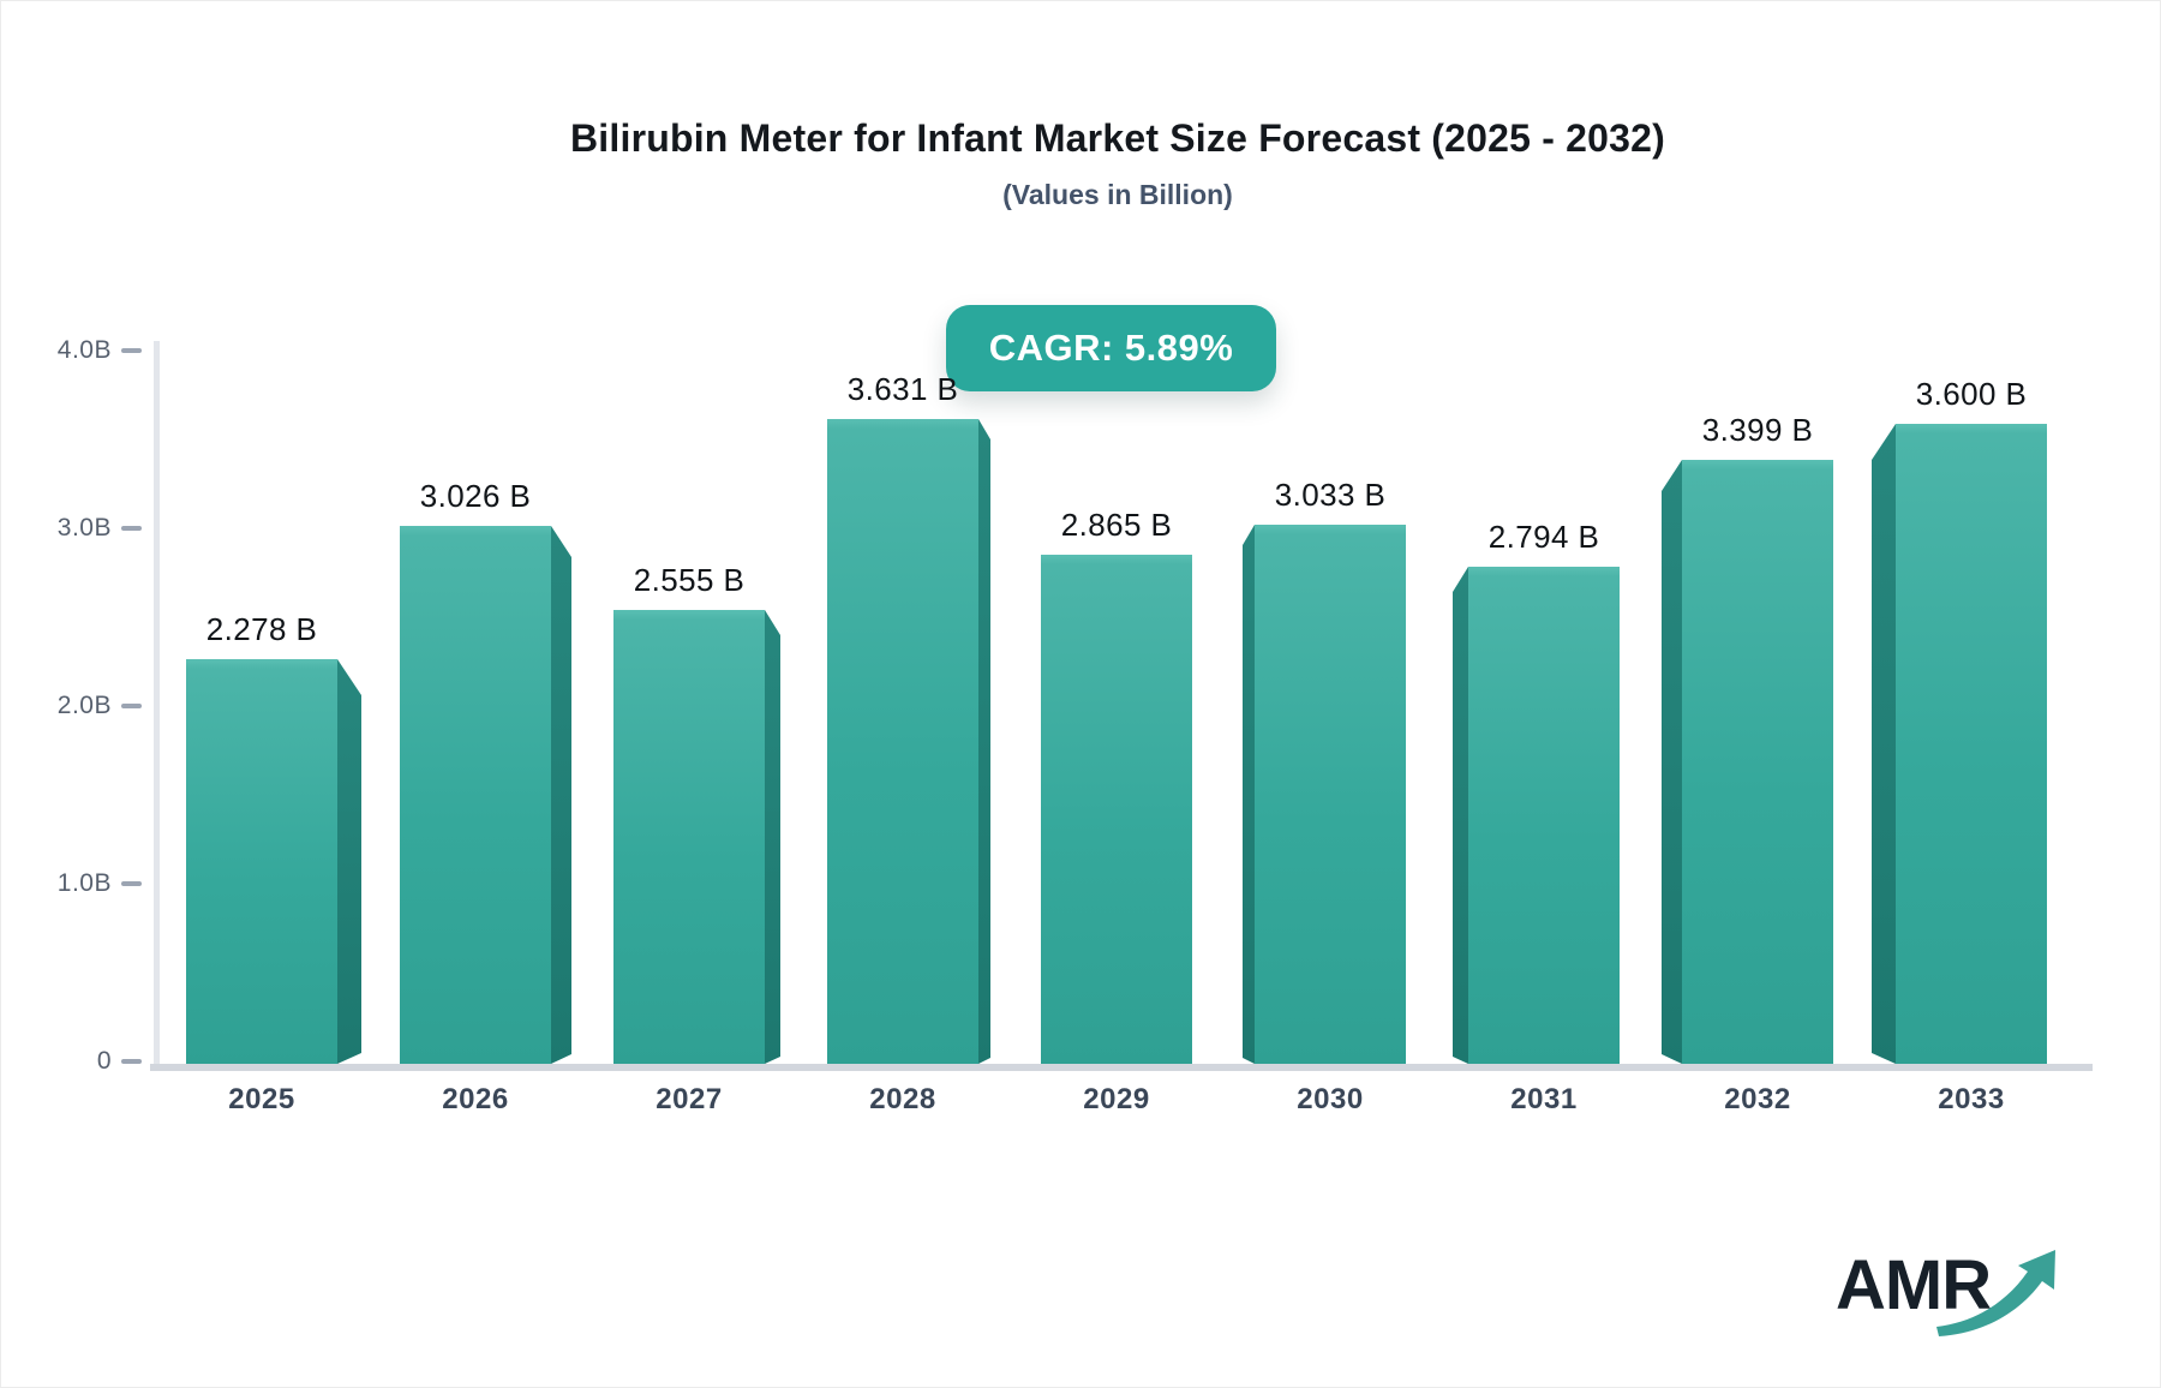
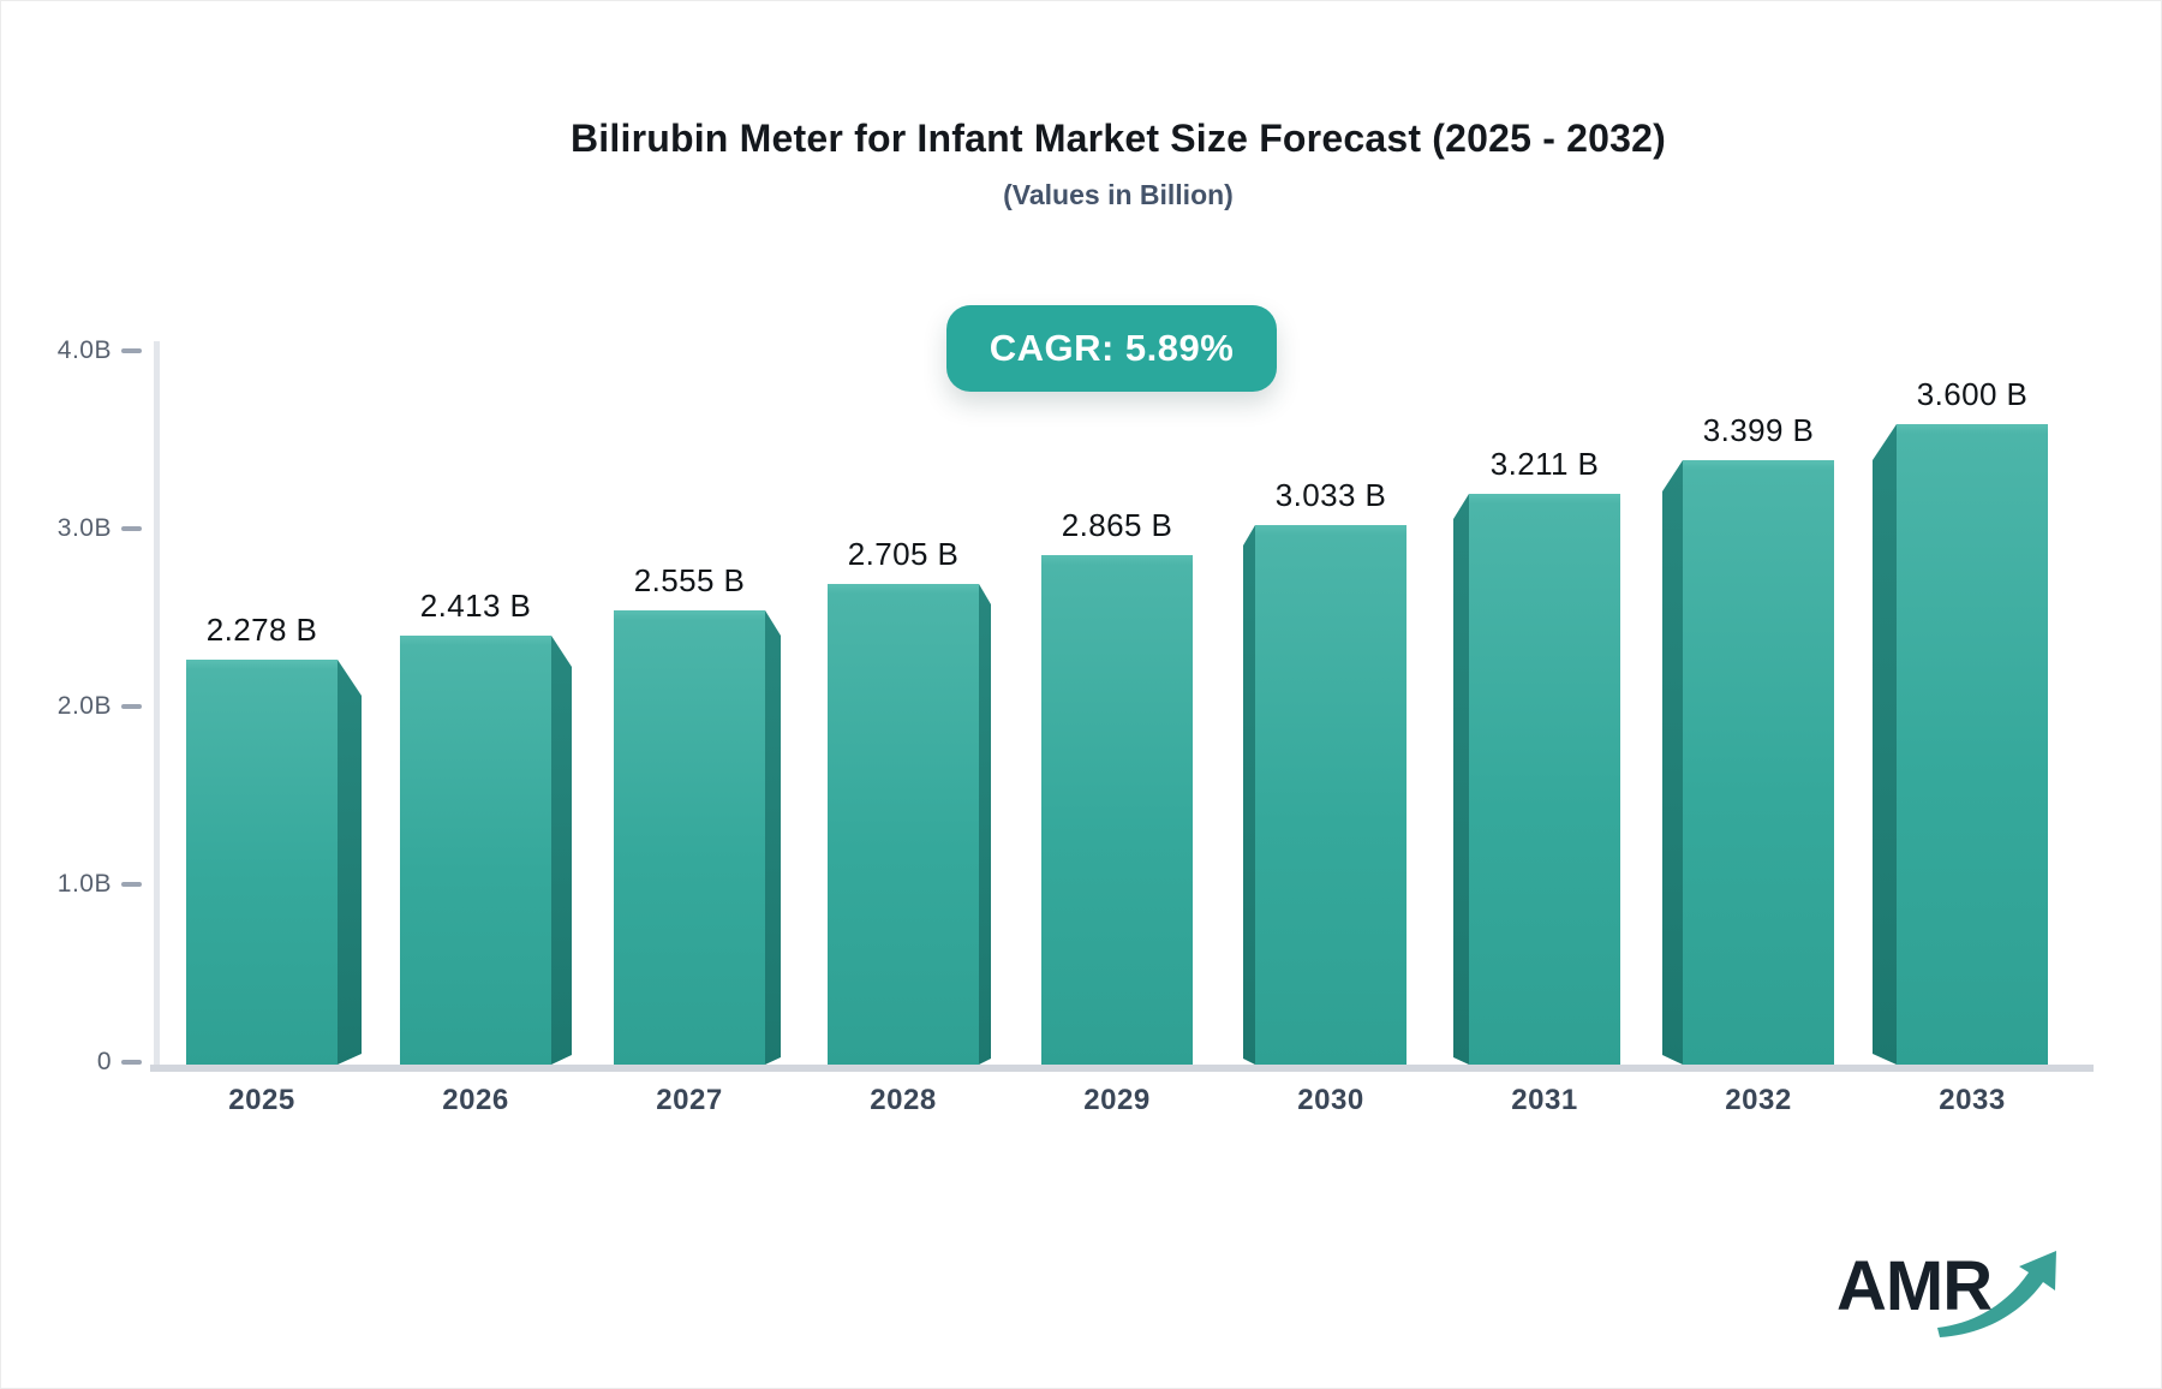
2026: 3.026 -> 2.413
2028: 3.631 -> 2.705
2031: 2.794 -> 3.211
